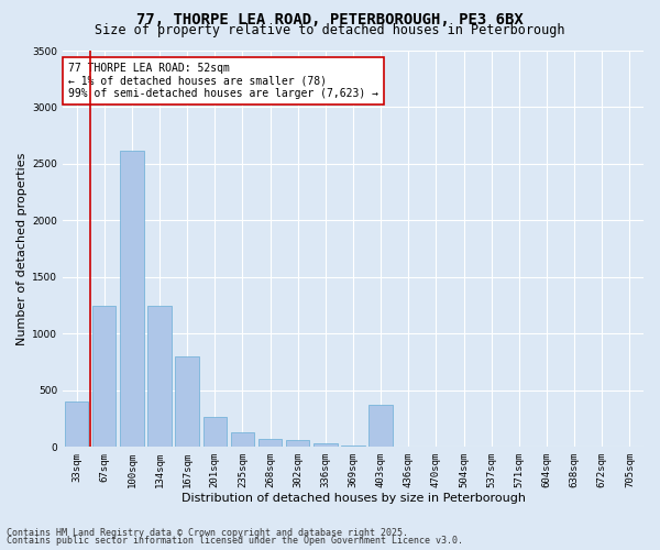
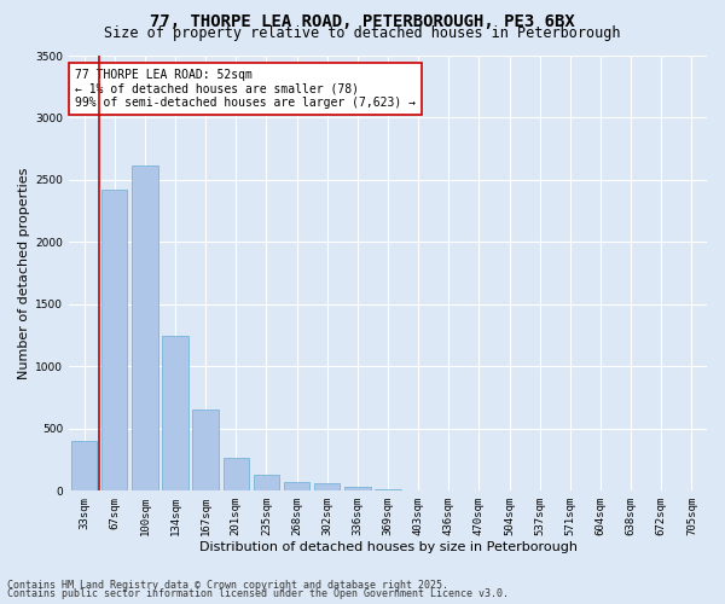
67sqm: 1250 -> 2420
167sqm: 800 -> 650
403sqm: 370 -> 0
